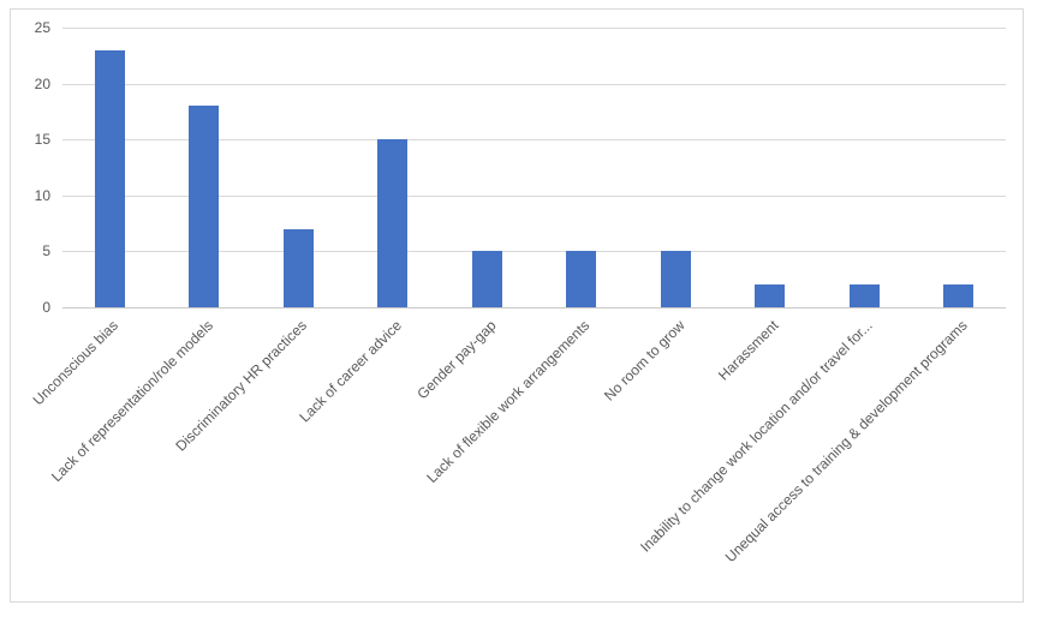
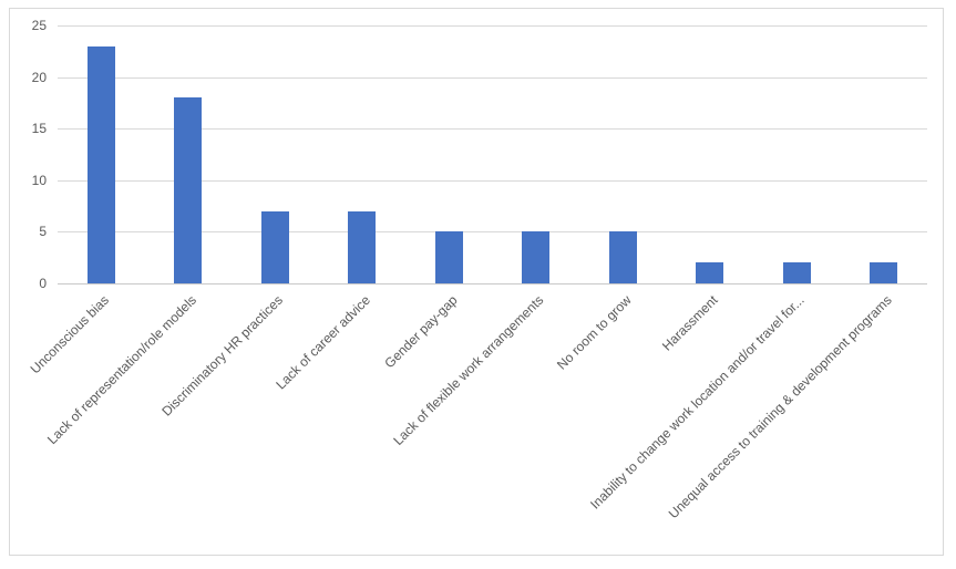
Lack of career advice: 15 -> 7
